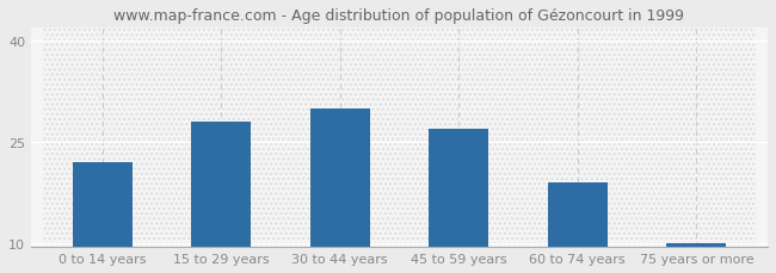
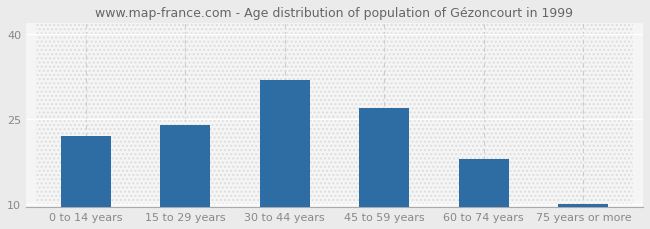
15 to 29 years: 28 -> 24
30 to 44 years: 30 -> 32
60 to 74 years: 19 -> 18
